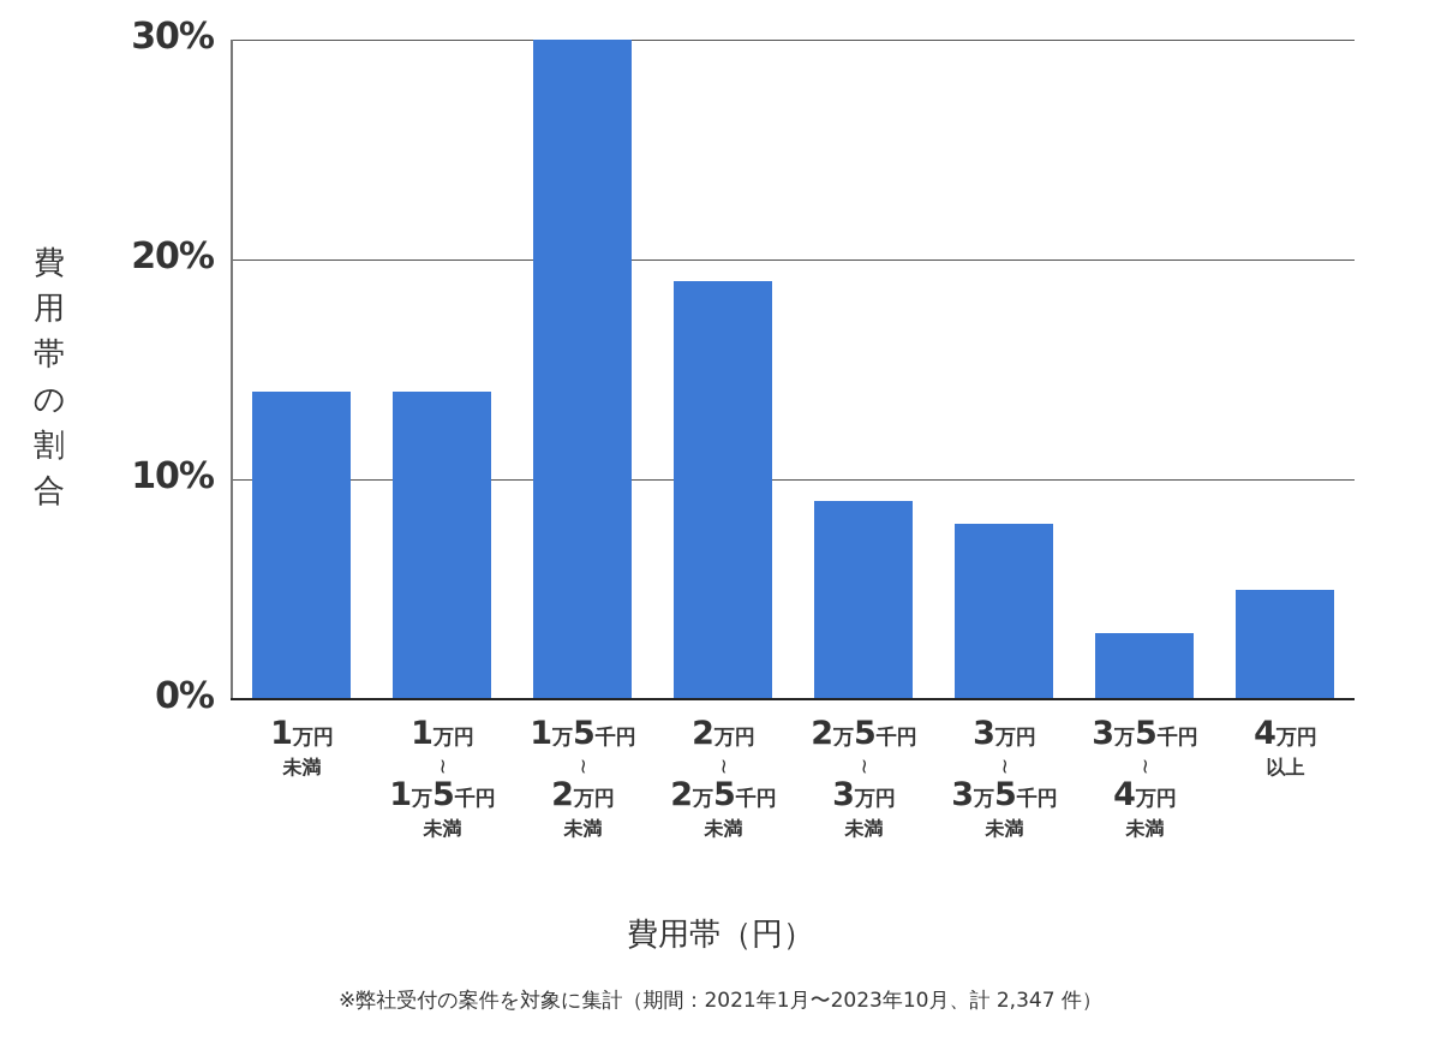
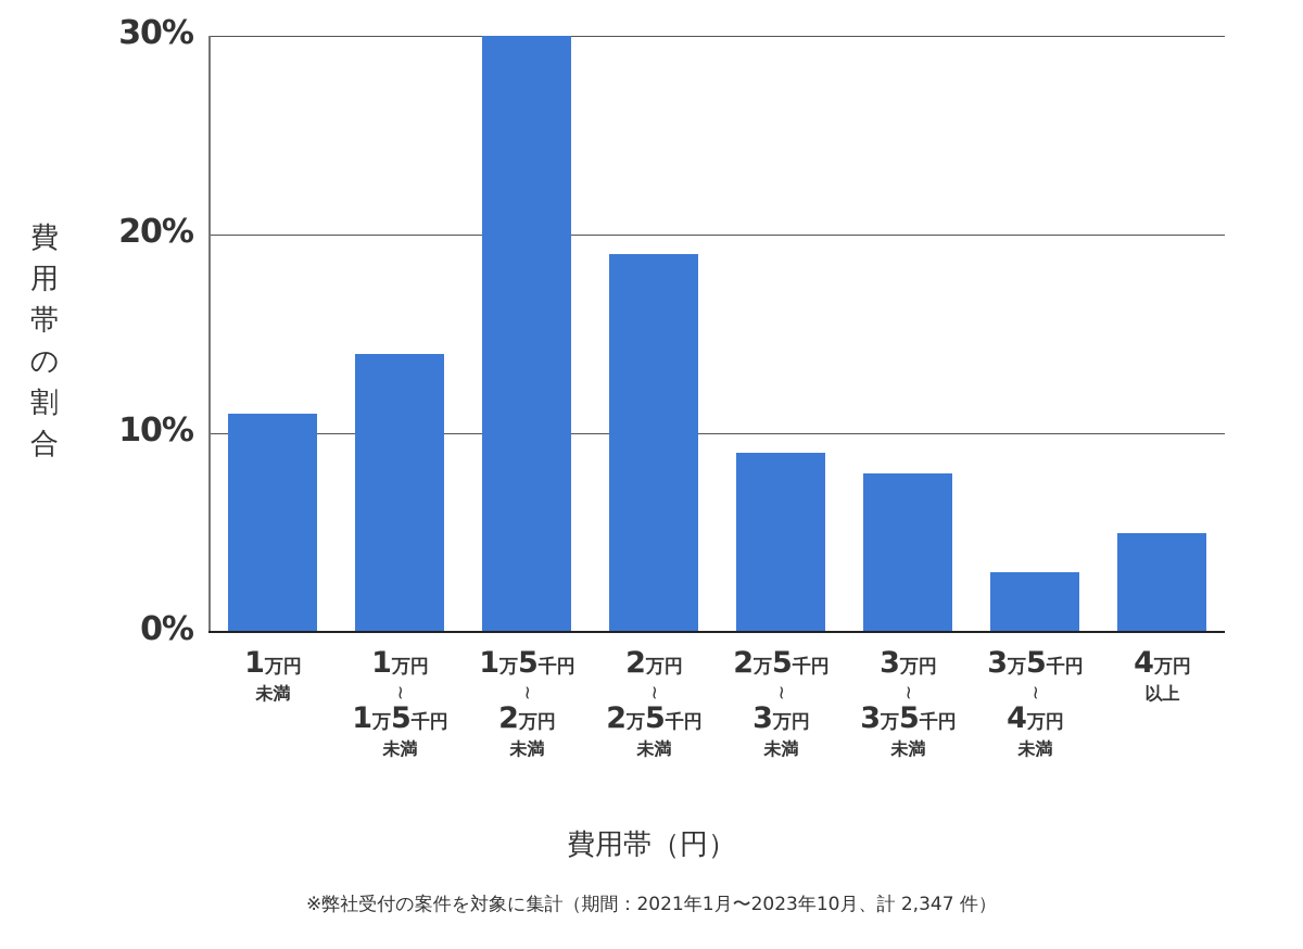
1万円未満: 14% -> 11%
